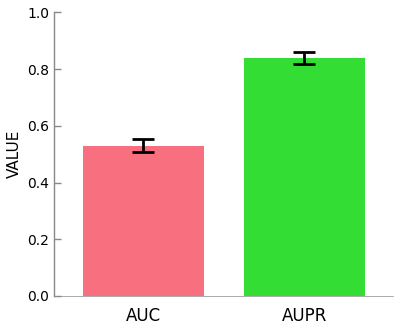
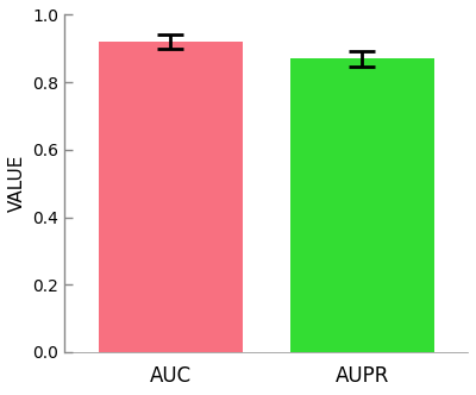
AUC: 0.53 -> 0.92
AUPR: 0.84 -> 0.87
